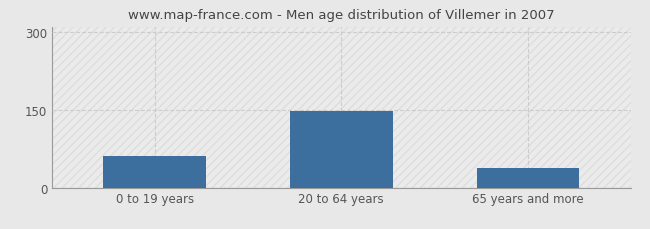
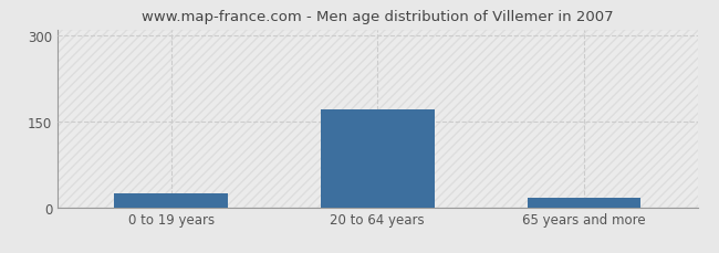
0 to 19 years: 60 -> 25
20 to 64 years: 148 -> 170
65 years and more: 38 -> 17
